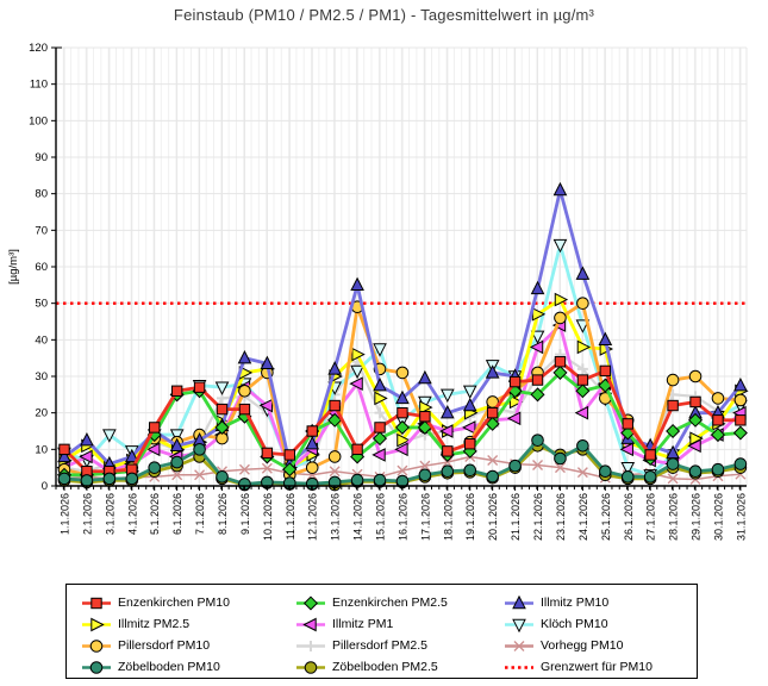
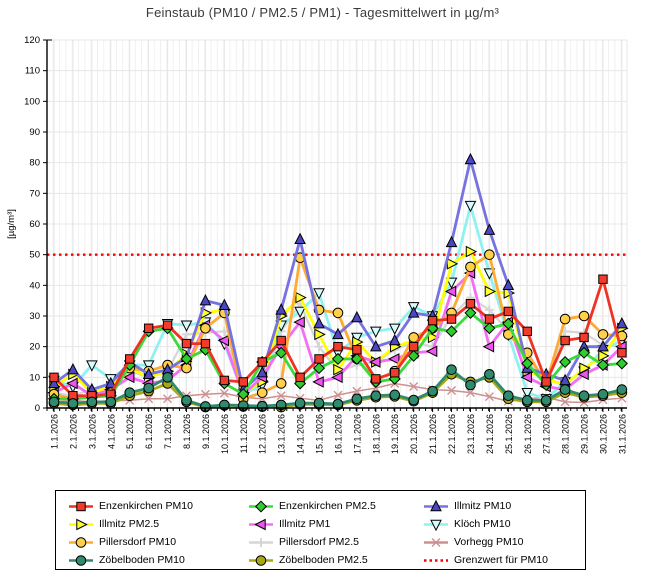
Pillersdorf PM2.5/10.1.2026: 20 -> 25
Enzenkirchen PM10/26.1.2026: 17 -> 25
Enzenkirchen PM10/30.1.2026: 18 -> 42
